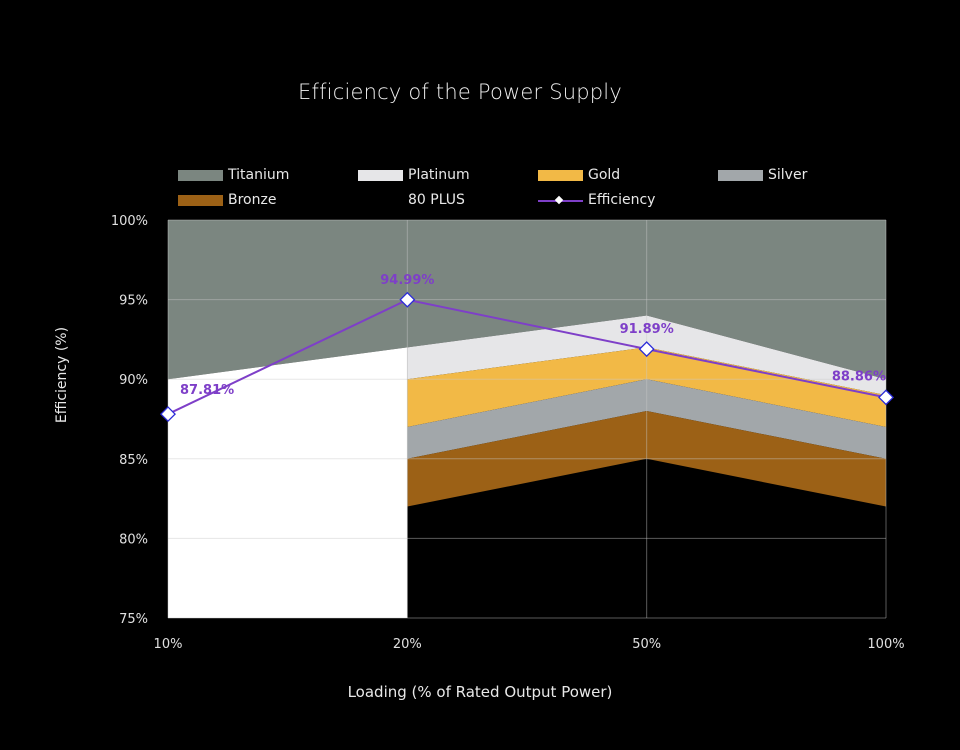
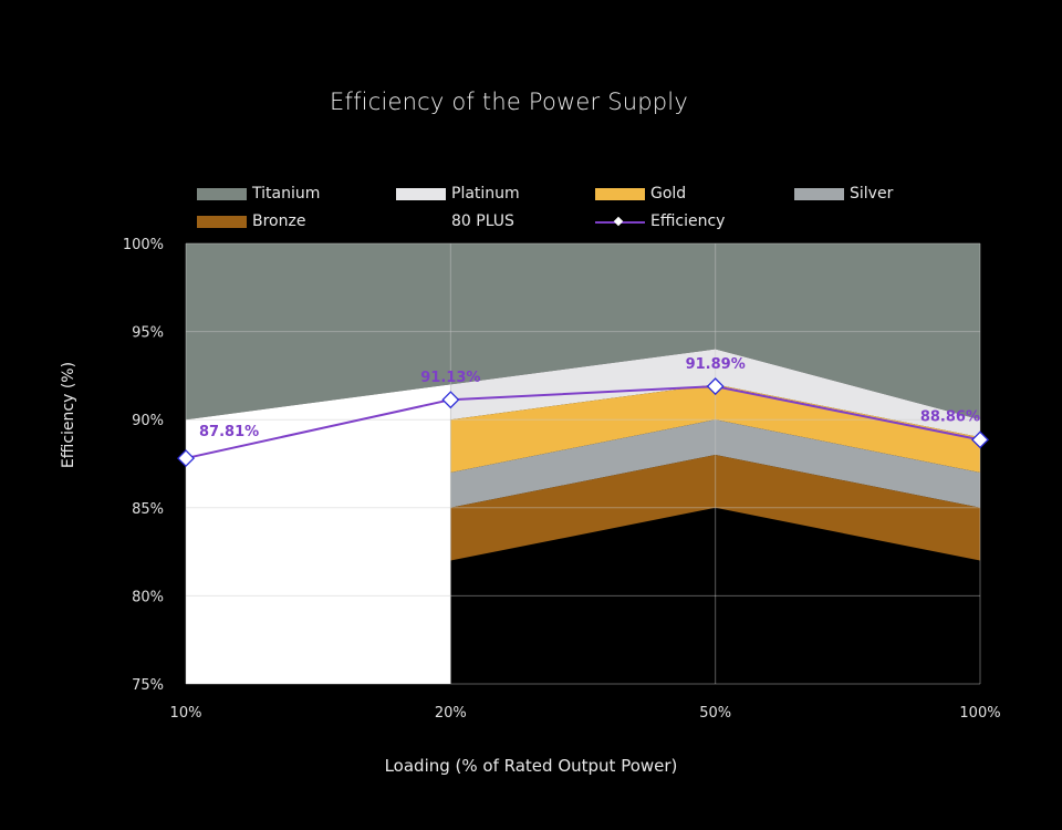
20%: 94.99% -> 91.13%
